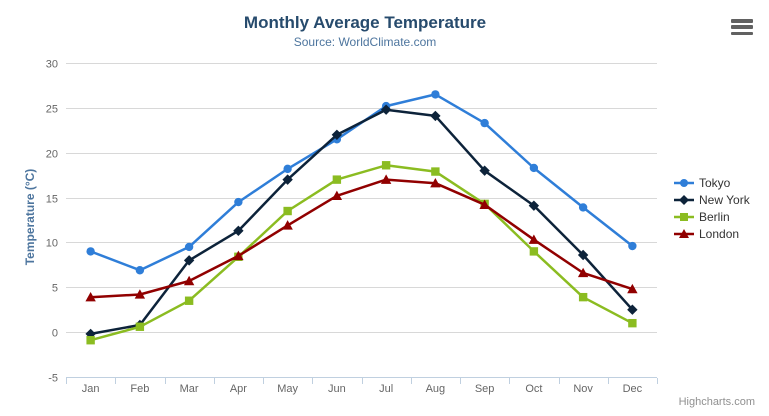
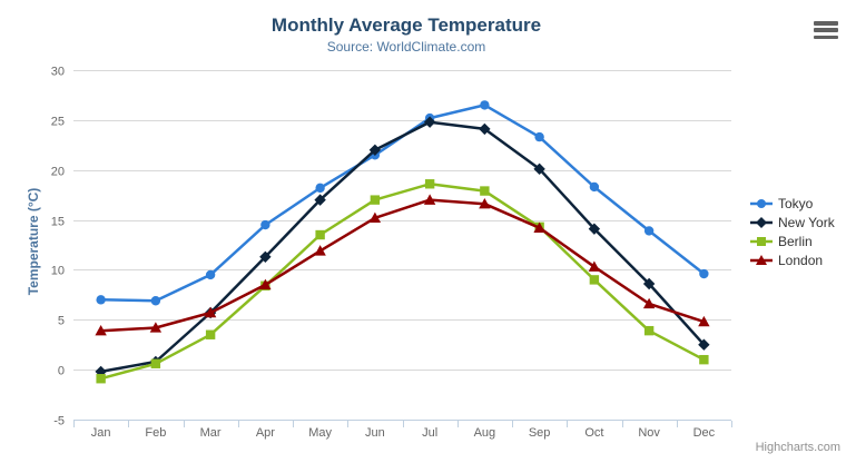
Tokyo/Jan: 9 -> 7
New York/Mar: 8 -> 6
New York/Sep: 18 -> 20
